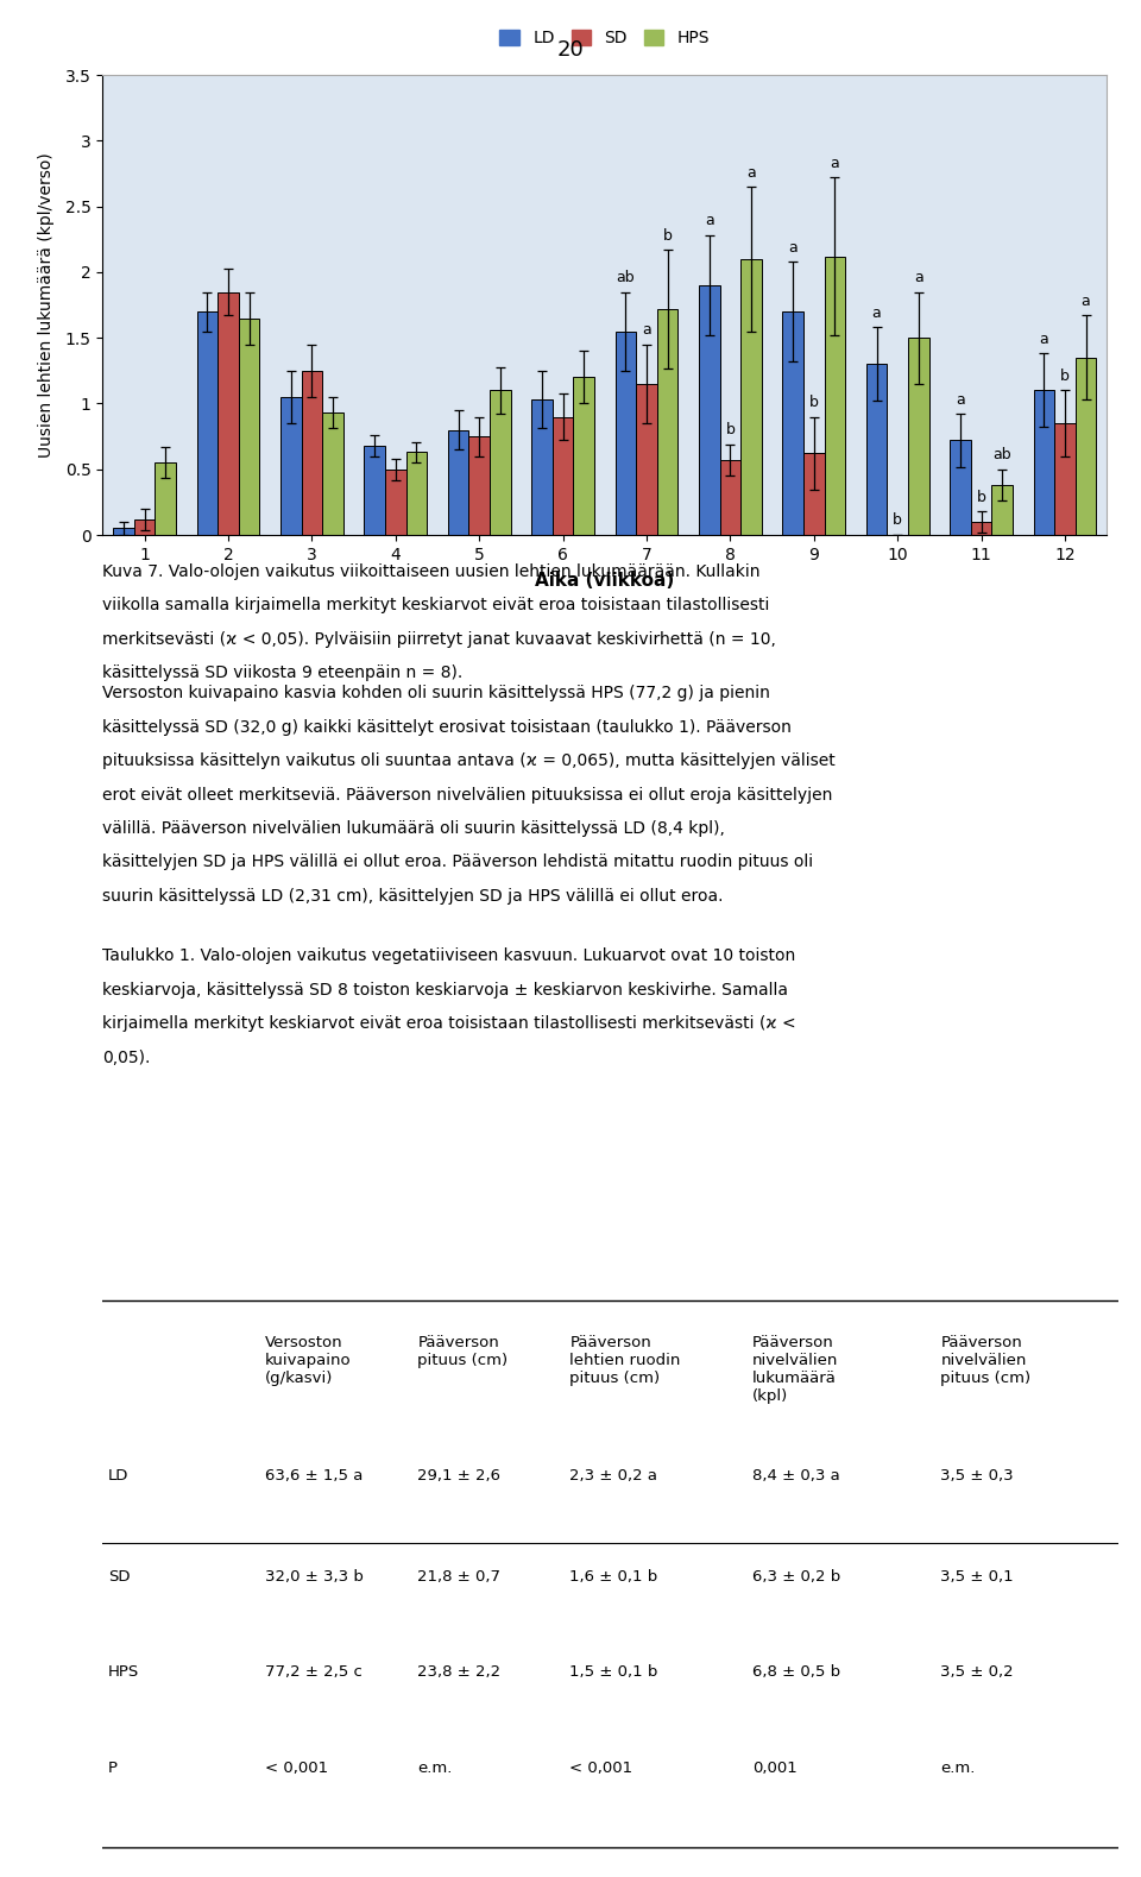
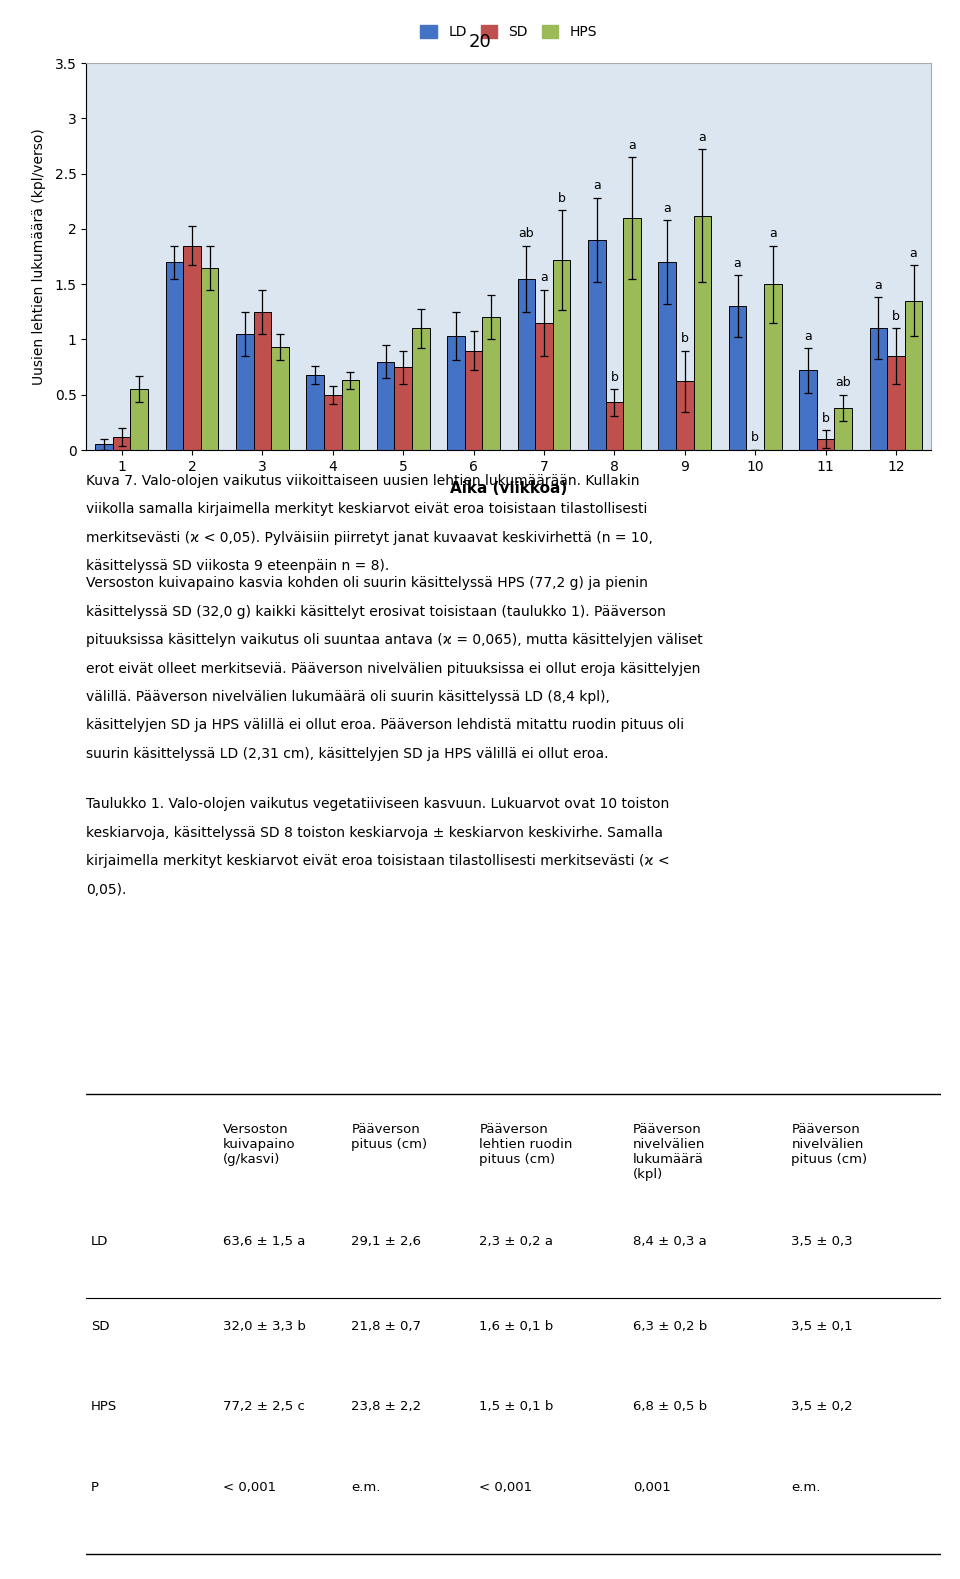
SD/8: 0.57 -> 0.43
